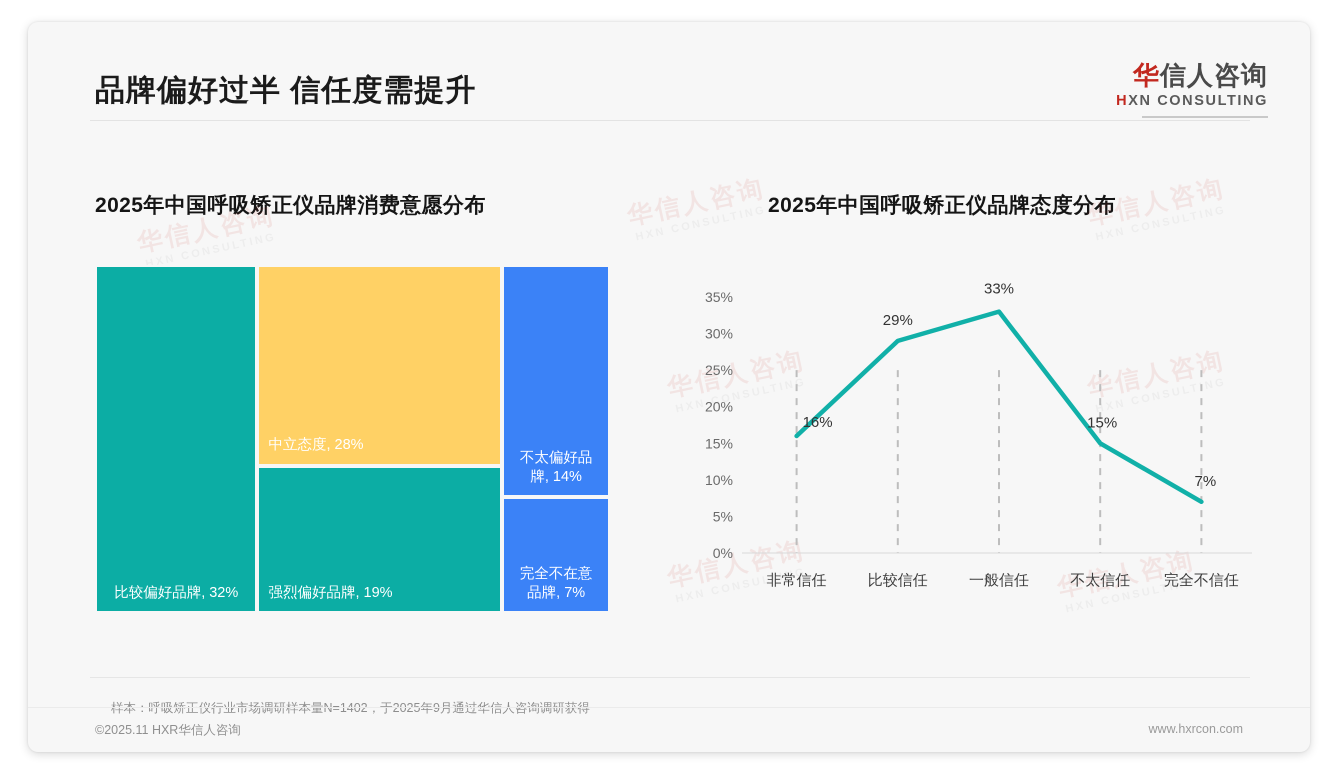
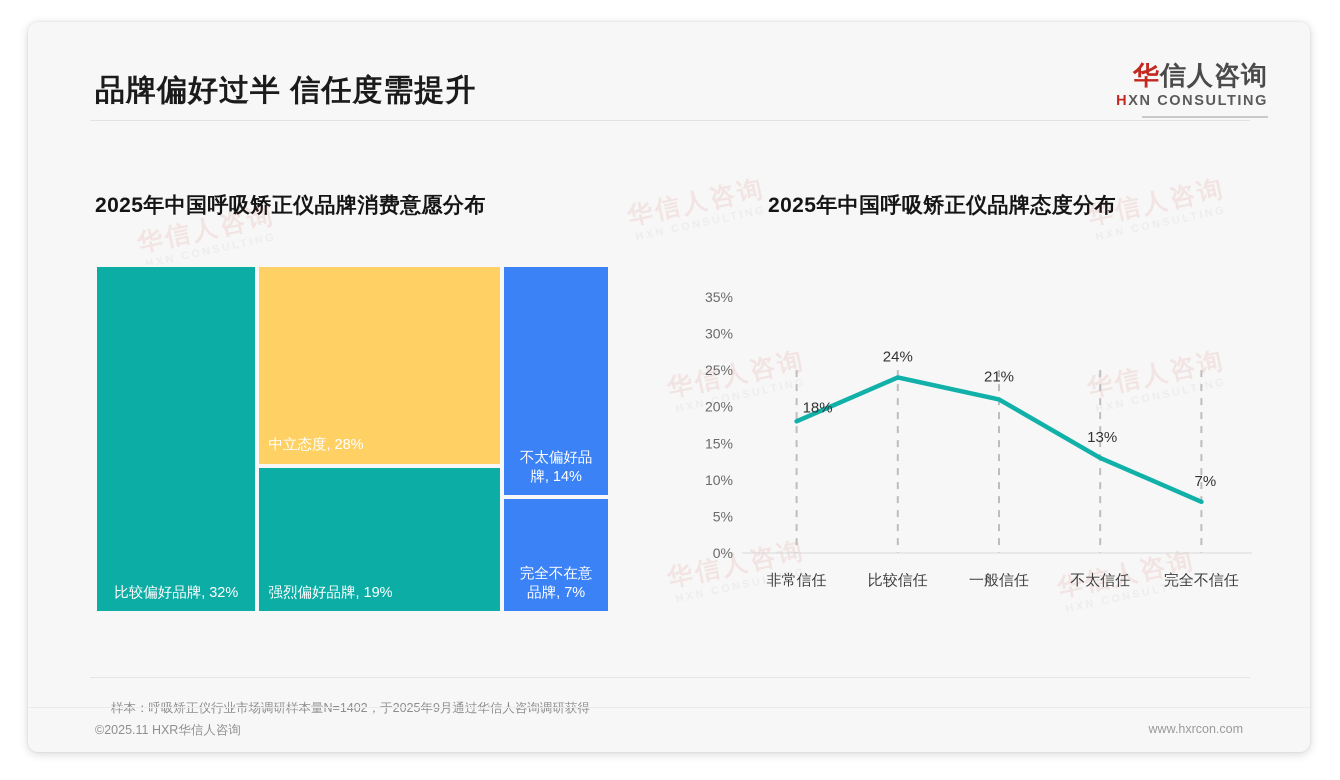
2025年中国呼吸矫正仪品牌态度分布/非常信任: 16% -> 18%
2025年中国呼吸矫正仪品牌态度分布/比较信任: 29% -> 24%
2025年中国呼吸矫正仪品牌态度分布/一般信任: 33% -> 21%
2025年中国呼吸矫正仪品牌态度分布/不太信任: 15% -> 13%
